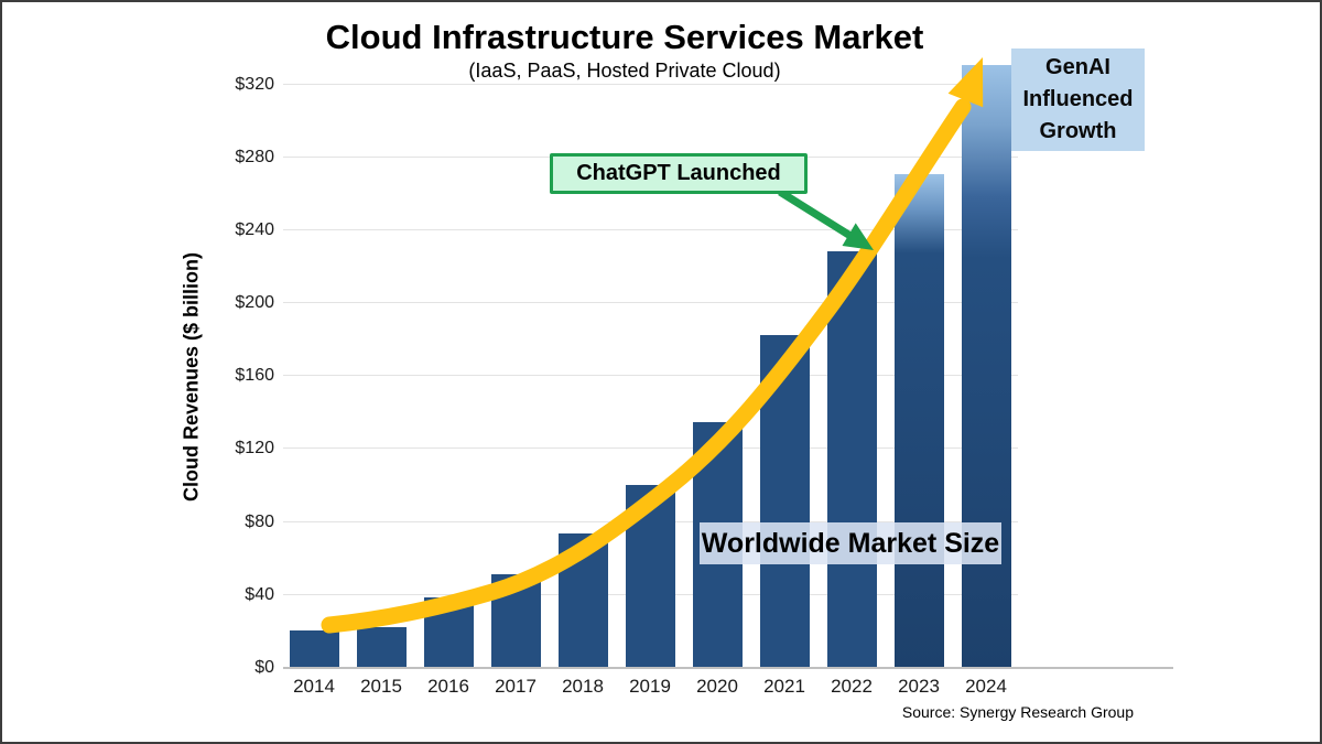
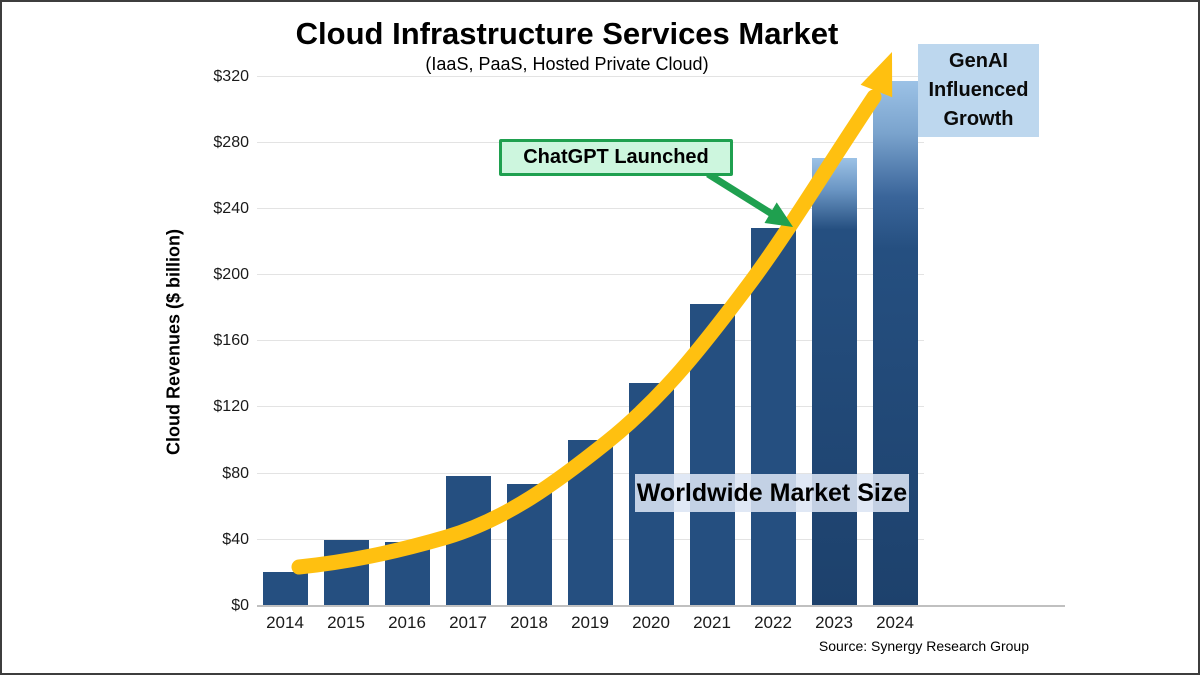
2015: $22 -> $39
2017: $51 -> $78
2024: $330 -> $317
